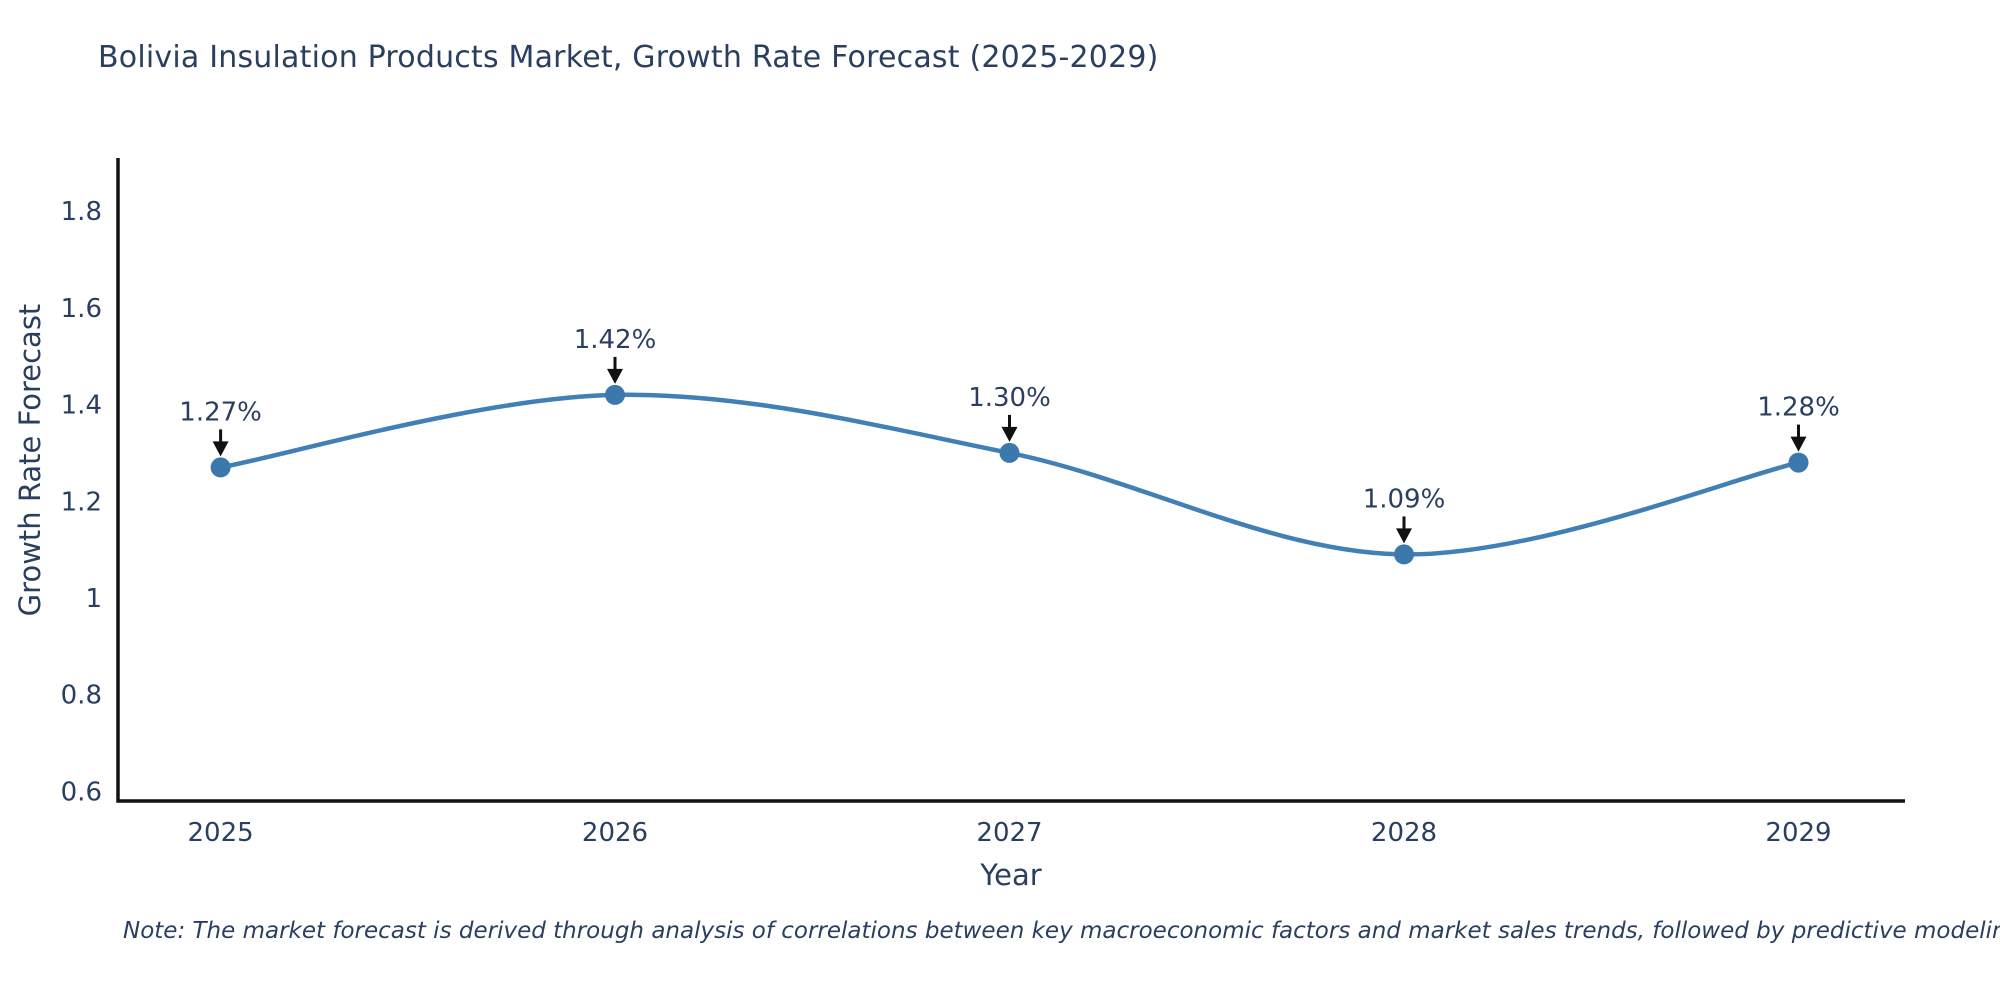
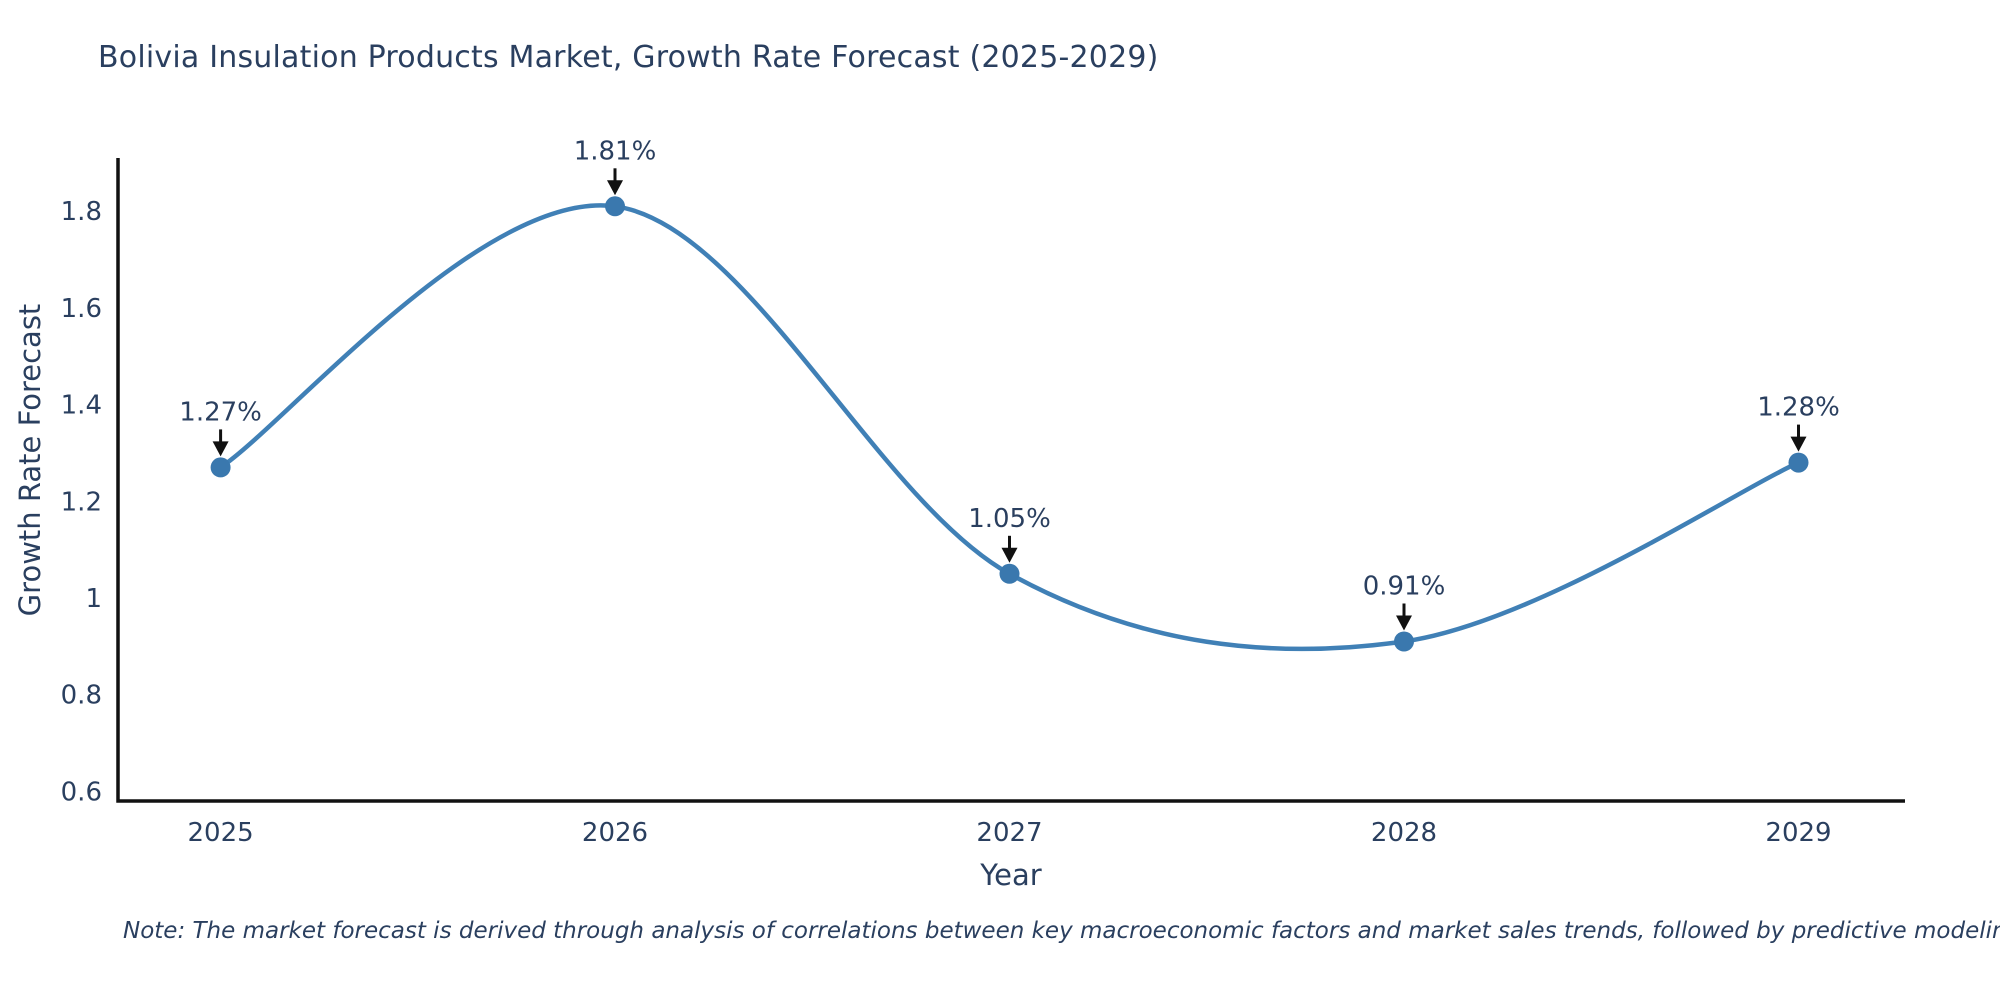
2026: 1.42% -> 1.81%
2027: 1.30% -> 1.05%
2028: 1.09% -> 0.91%
